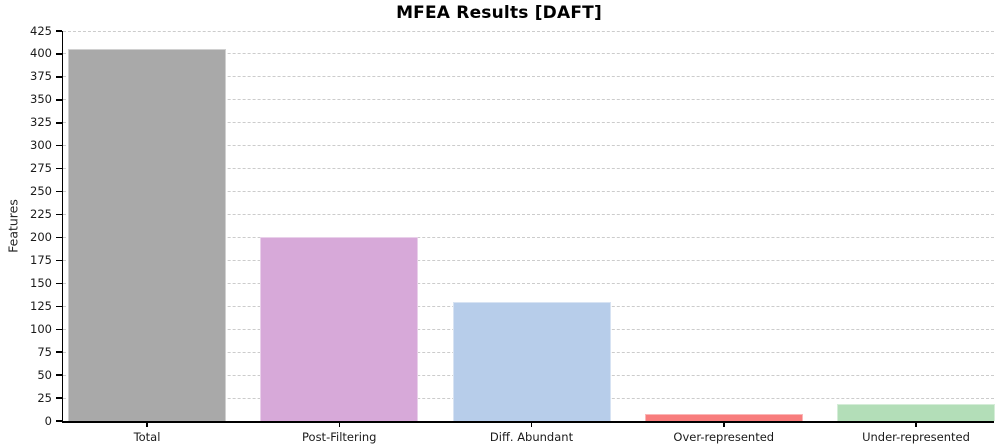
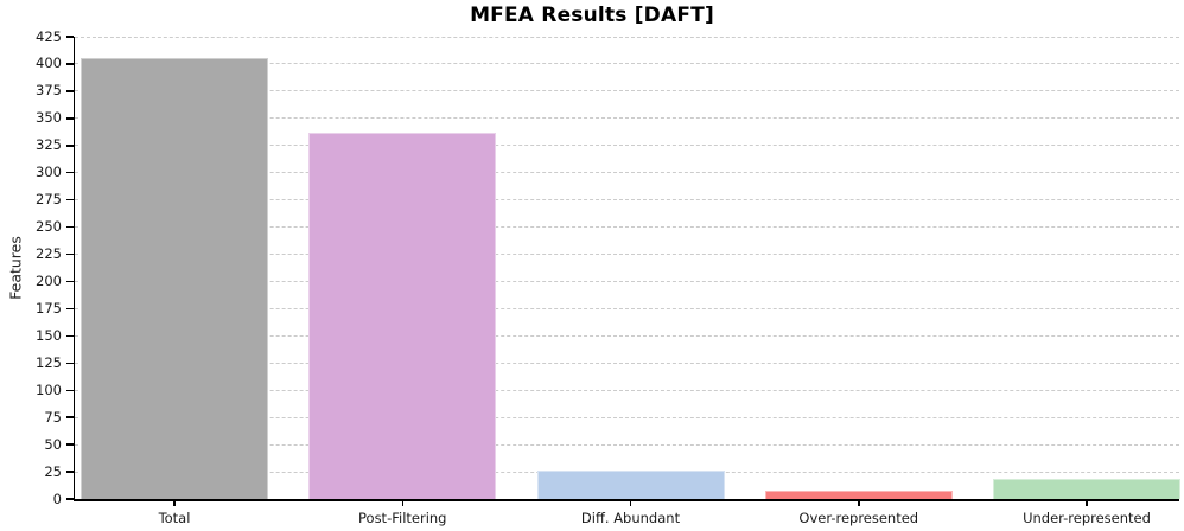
Post-Filtering: 200 -> 340
Diff. Abundant: 130 -> 30
